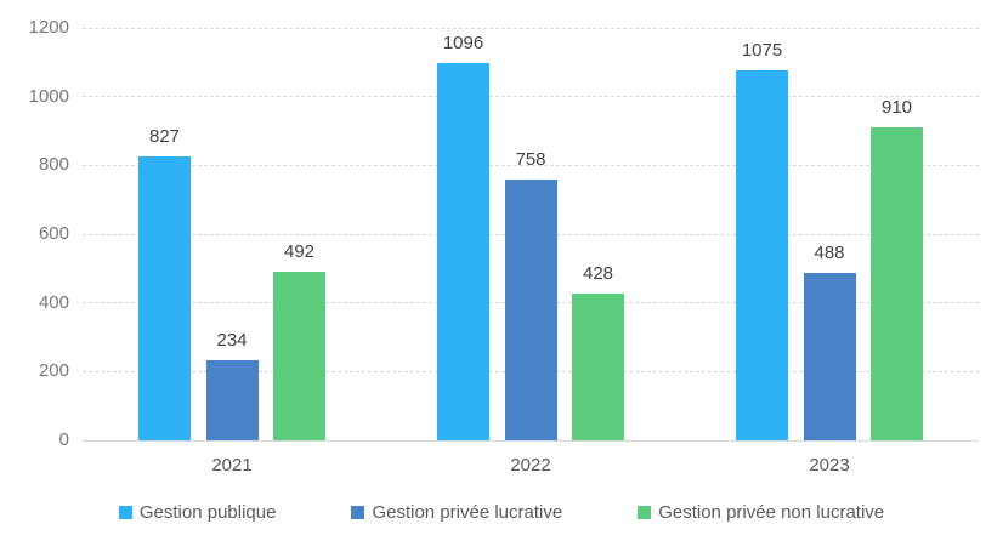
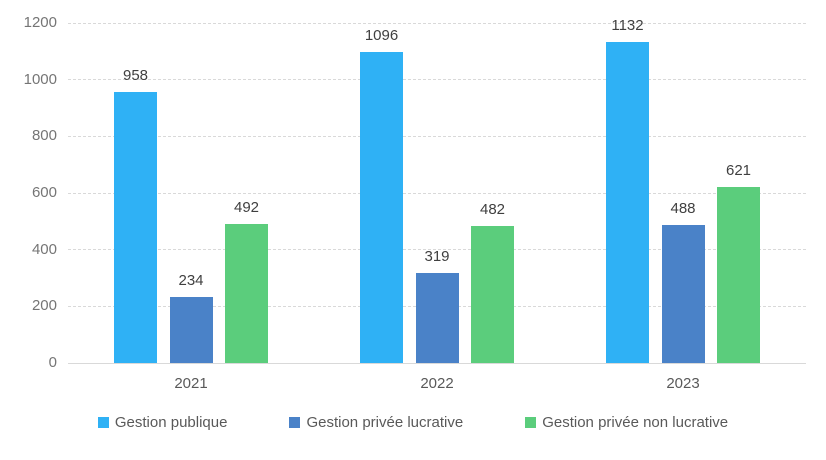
Gestion publique/2021: 827 -> 958
Gestion privée lucrative/2022: 758 -> 319
Gestion privée non lucrative/2022: 428 -> 482
Gestion publique/2023: 1075 -> 1132
Gestion privée non lucrative/2023: 910 -> 621
